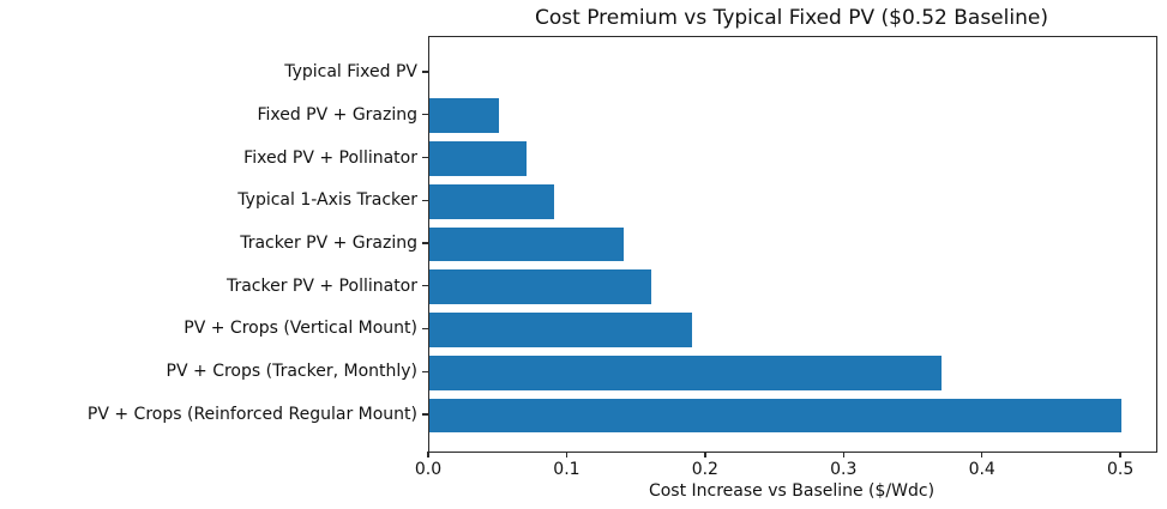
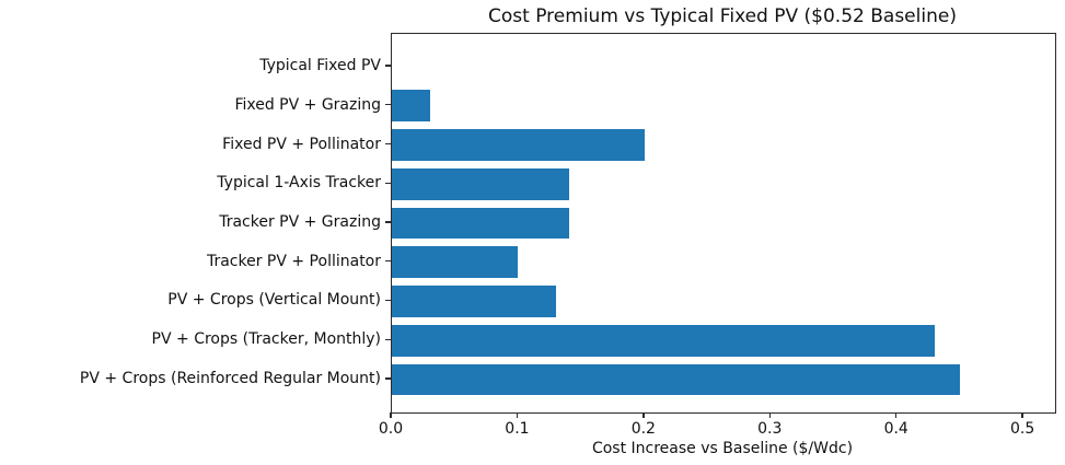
Fixed PV + Grazing: 0.05 -> 0.03
Fixed PV + Pollinator: 0.07 -> 0.20
Typical 1-Axis Tracker: 0.09 -> 0.14
Tracker PV + Pollinator: 0.16 -> 0.10
PV + Crops (Vertical Mount): 0.19 -> 0.13
PV + Crops (Tracker, Monthly): 0.37 -> 0.43
PV + Crops (Reinforced Regular Mount): 0.50 -> 0.45
